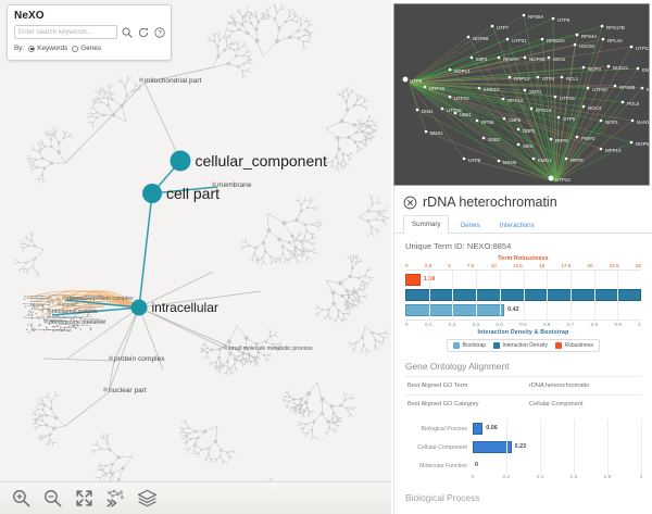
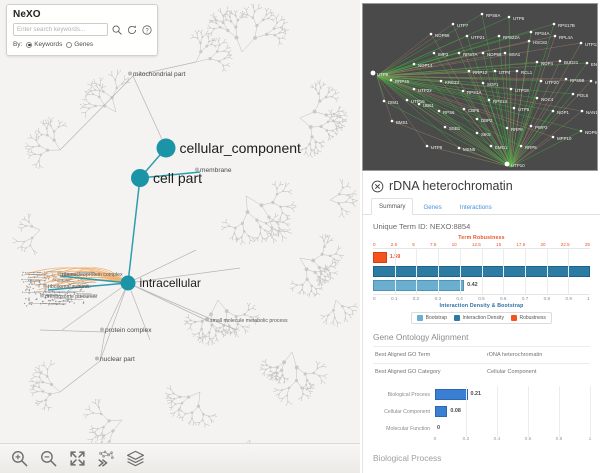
Gene Ontology Alignment/Biological Process: 0.06 -> 0.21
Gene Ontology Alignment/Cellular Component: 0.23 -> 0.08
